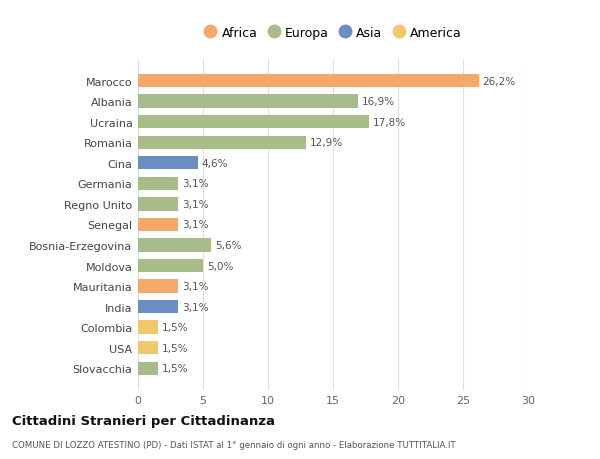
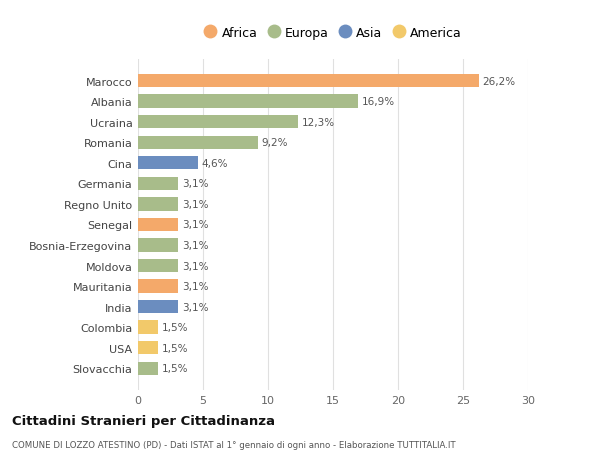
Ucraina: 17,8% -> 12,3%
Romania: 12,9% -> 9,2%
Bosnia-Erzegovina: 5,6% -> 3,1%
Moldova: 5,0% -> 3,1%
